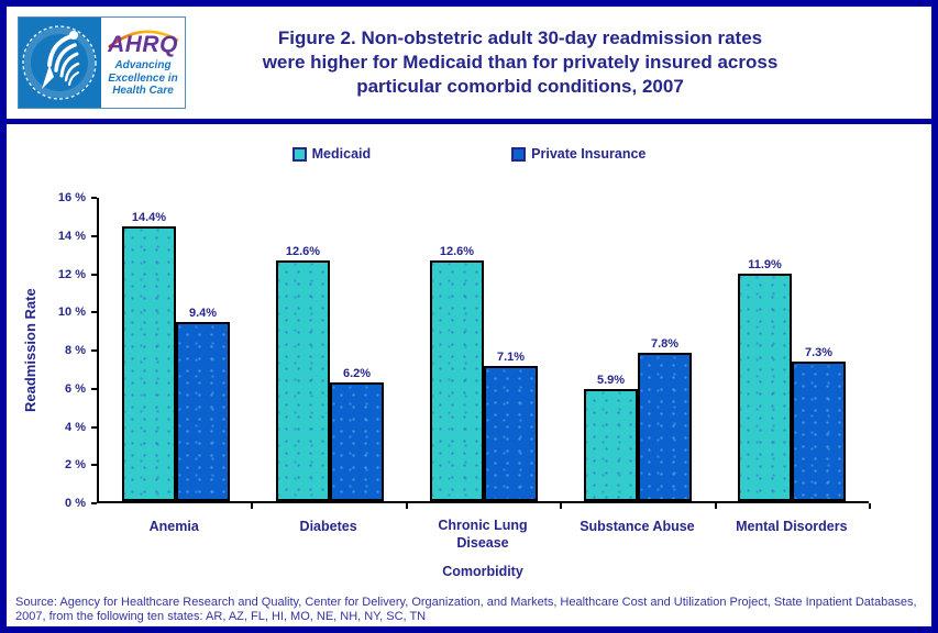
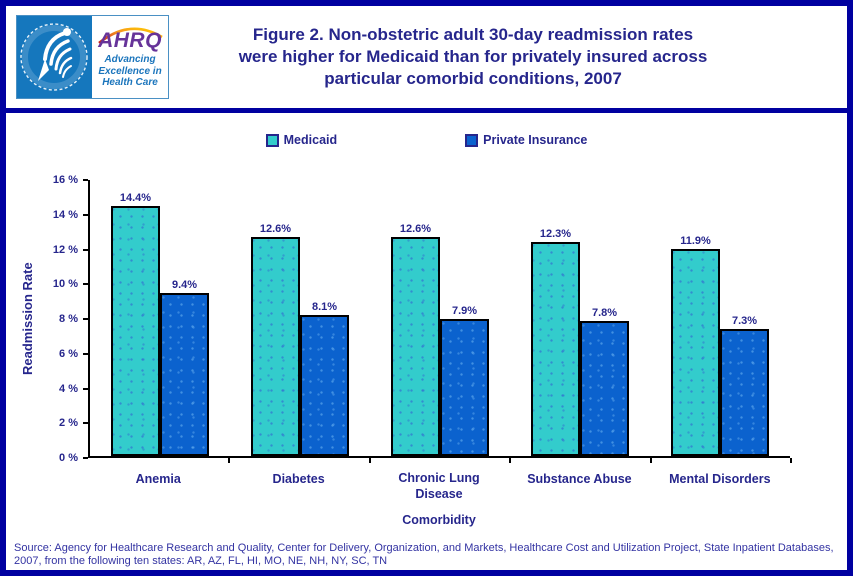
Private Insurance/Diabetes: 6.2% -> 8.1%
Private Insurance/Chronic Lung Disease: 7.1% -> 7.9%
Medicaid/Substance Abuse: 5.9% -> 12.3%
